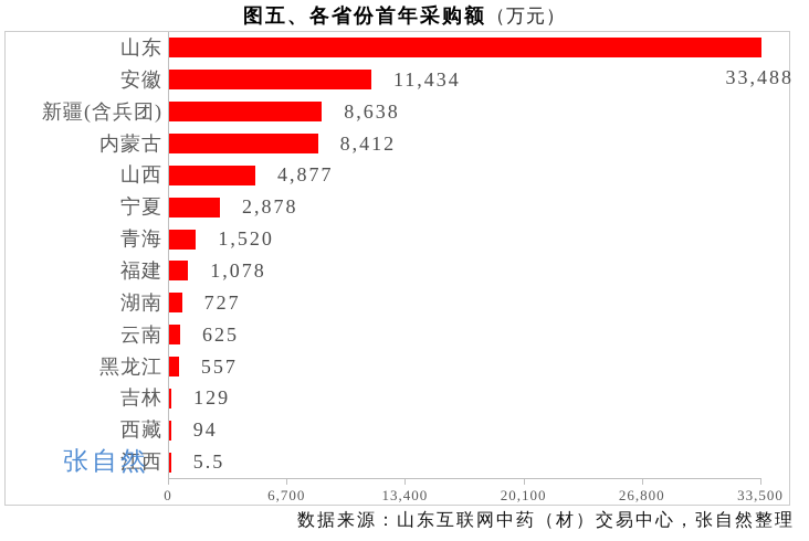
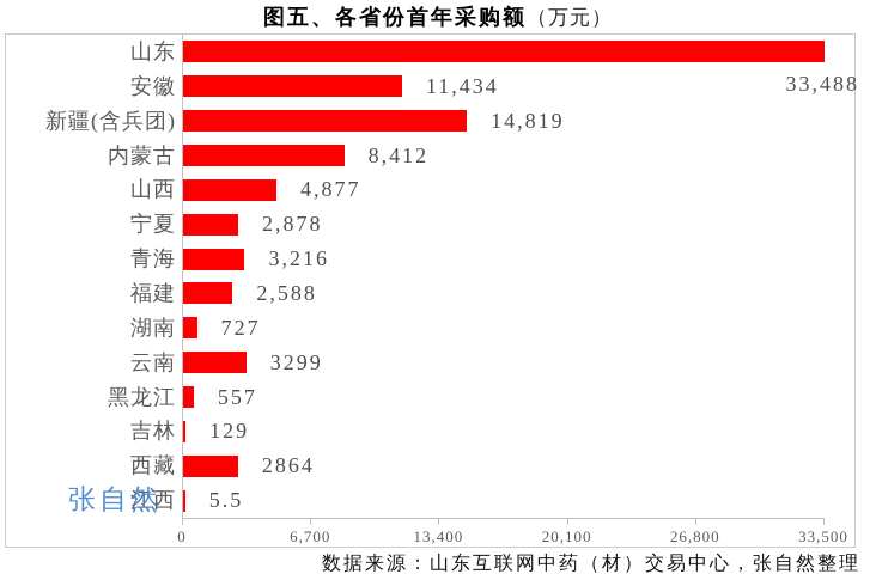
新疆(含兵团): 8,638 -> 14,819
青海: 1,520 -> 3,216
福建: 1,078 -> 2,588
云南: 625 -> 3299
西藏: 94 -> 2864
